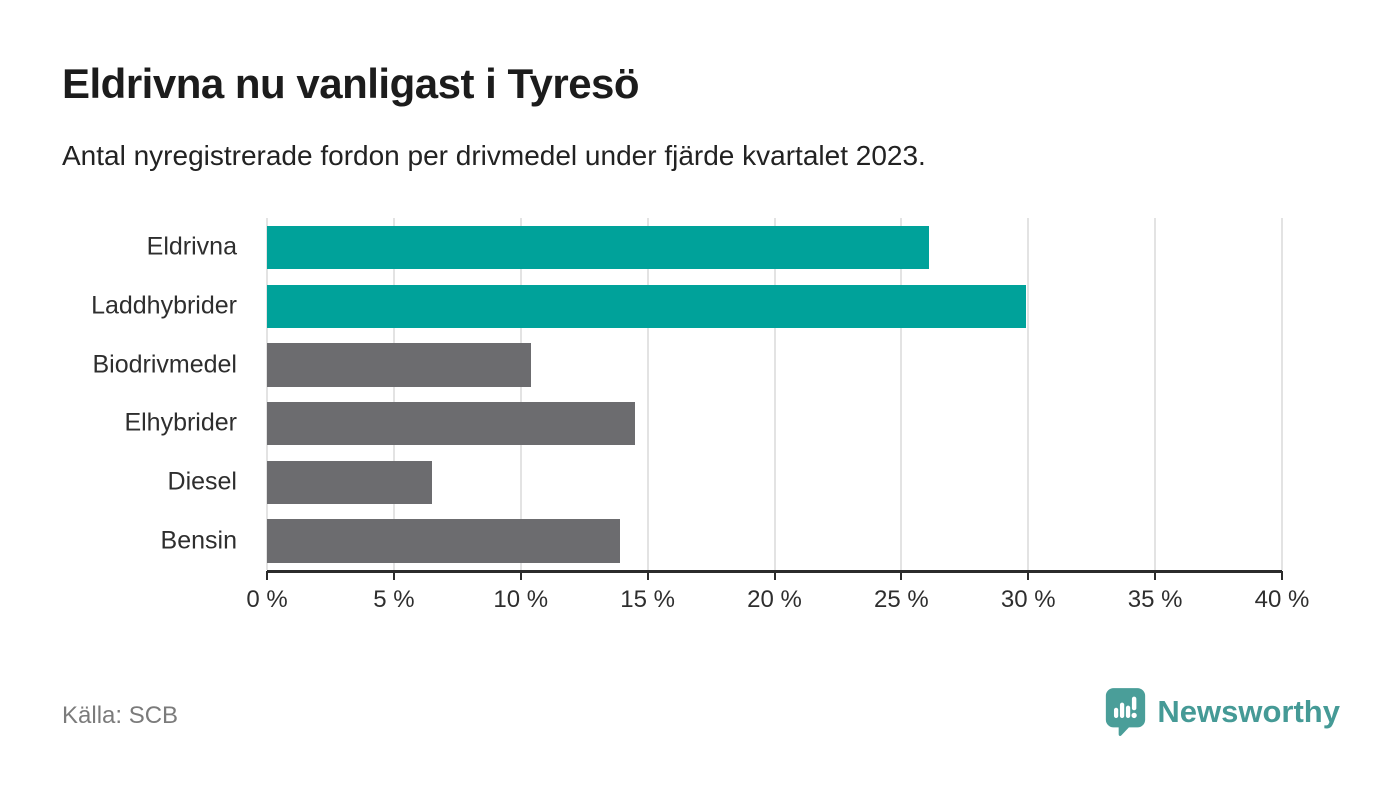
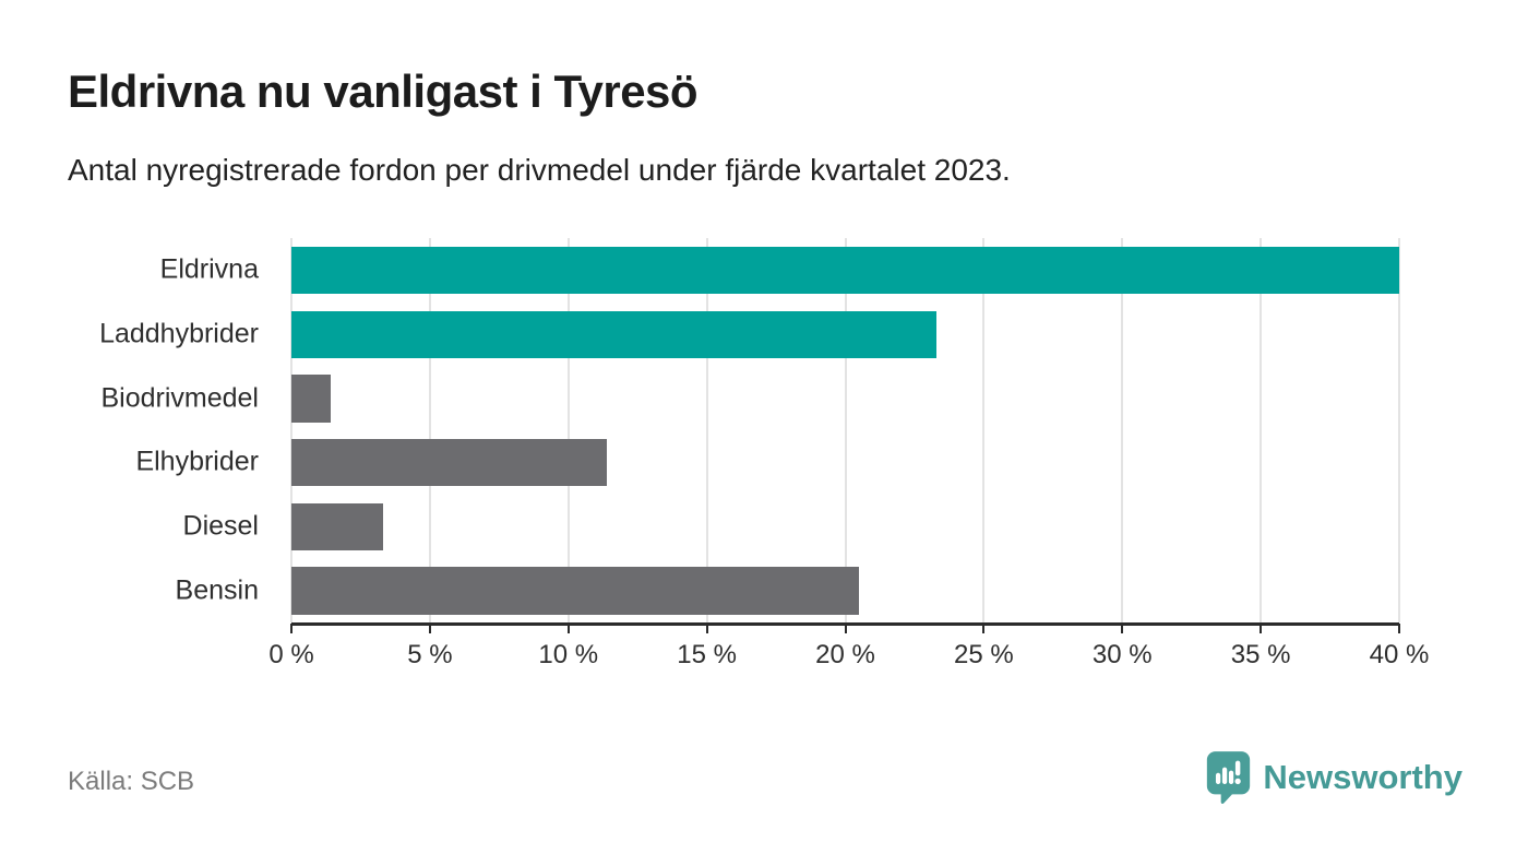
Eldrivna: 26.1% -> 40.0%
Laddhybrider: 29.9% -> 23.3%
Biodrivmedel: 10.4% -> 1.4%
Elhybrider: 14.5% -> 11.4%
Diesel: 6.5% -> 3.3%
Bensin: 13.9% -> 20.5%
